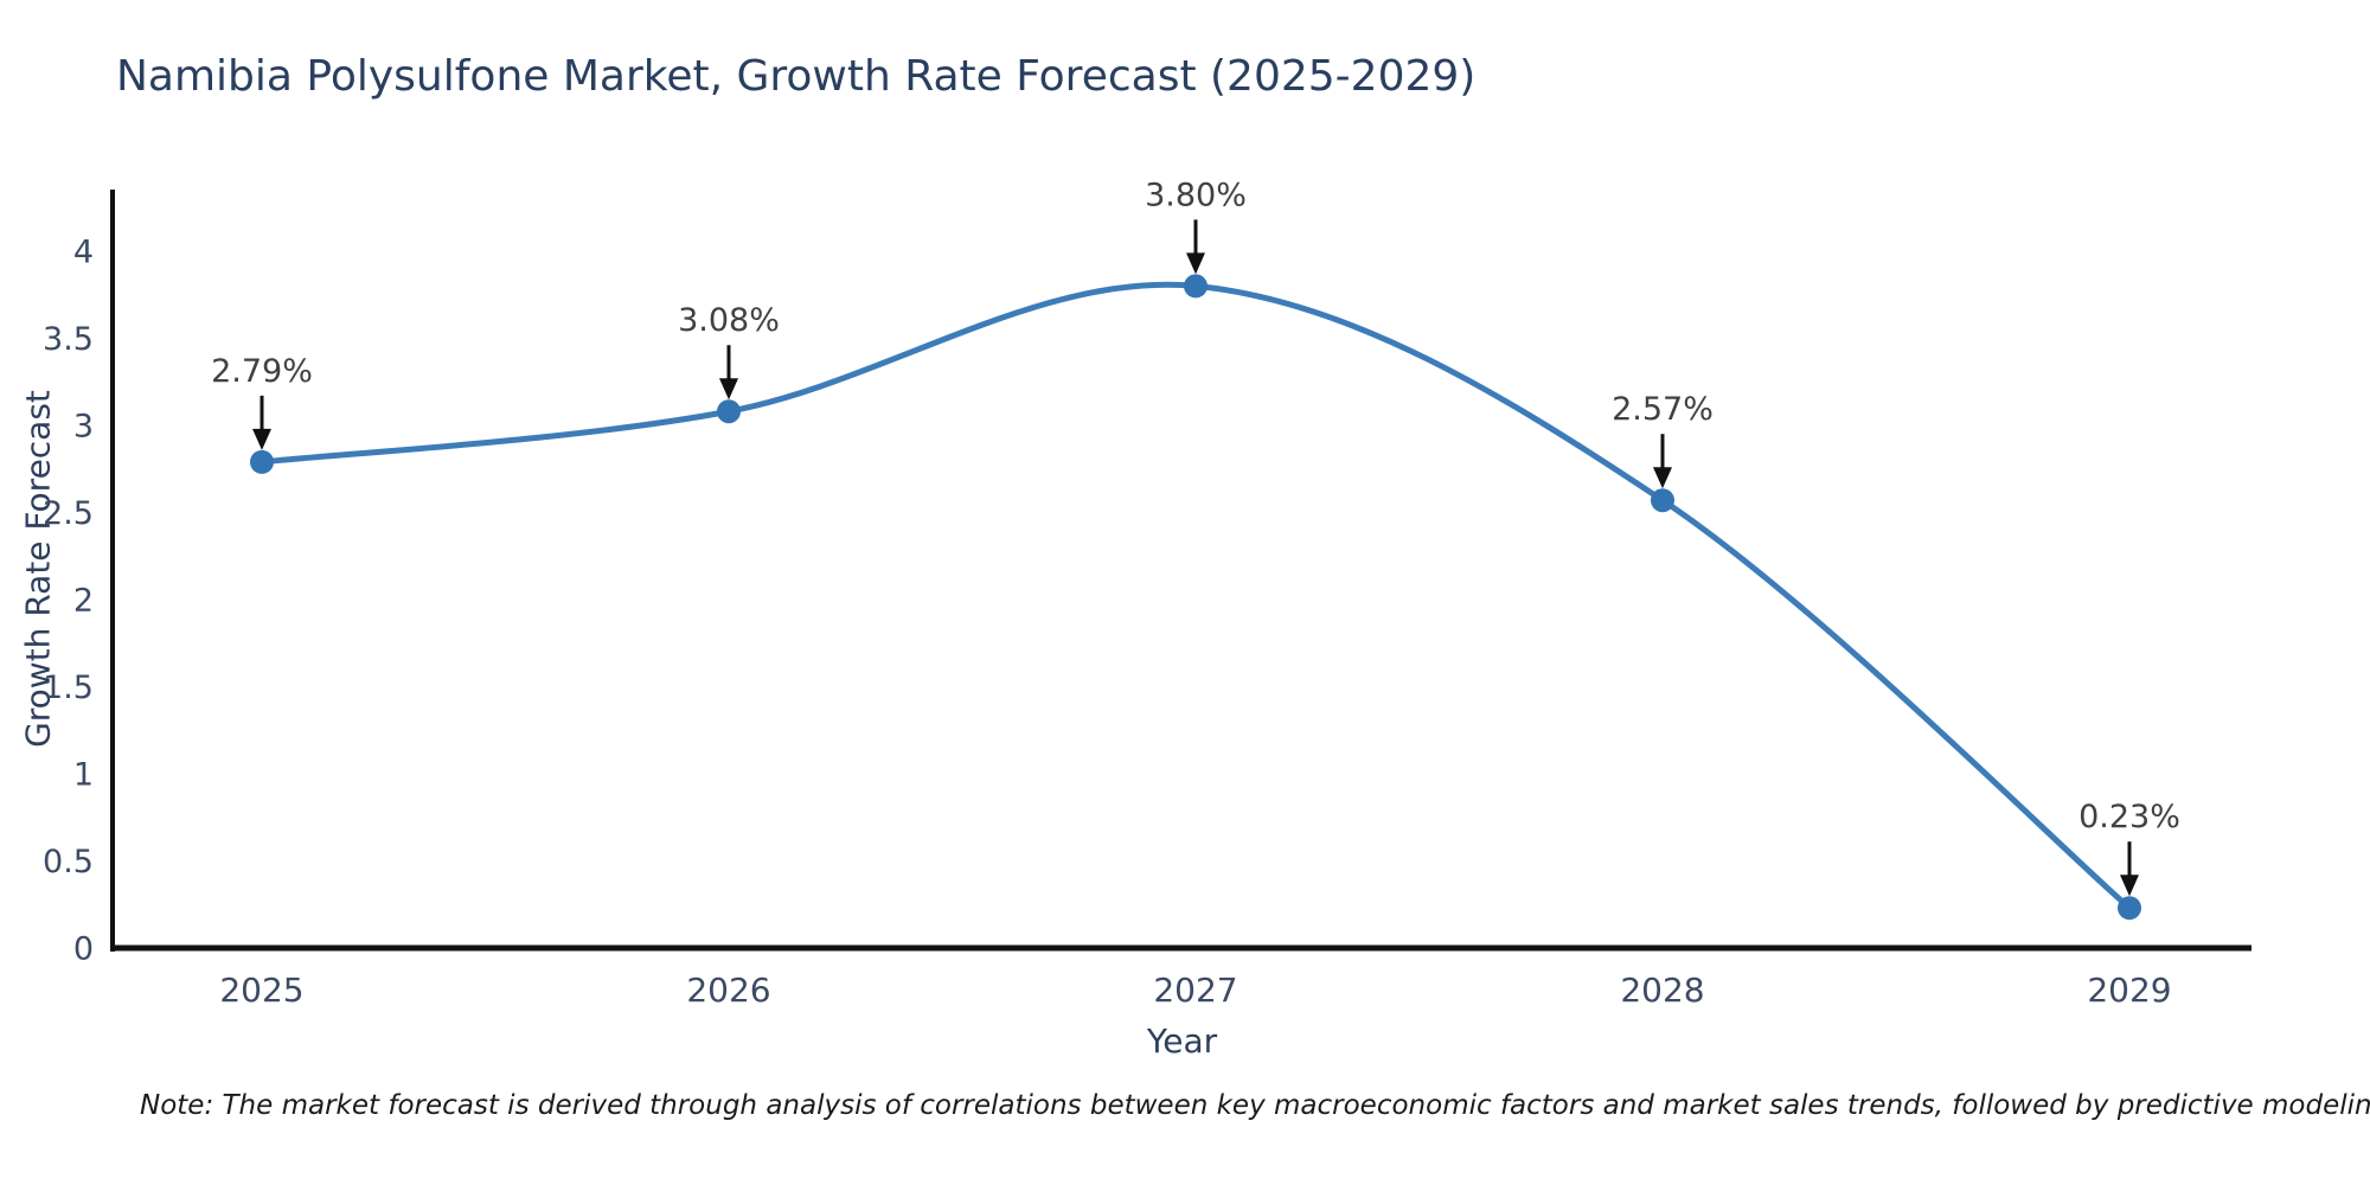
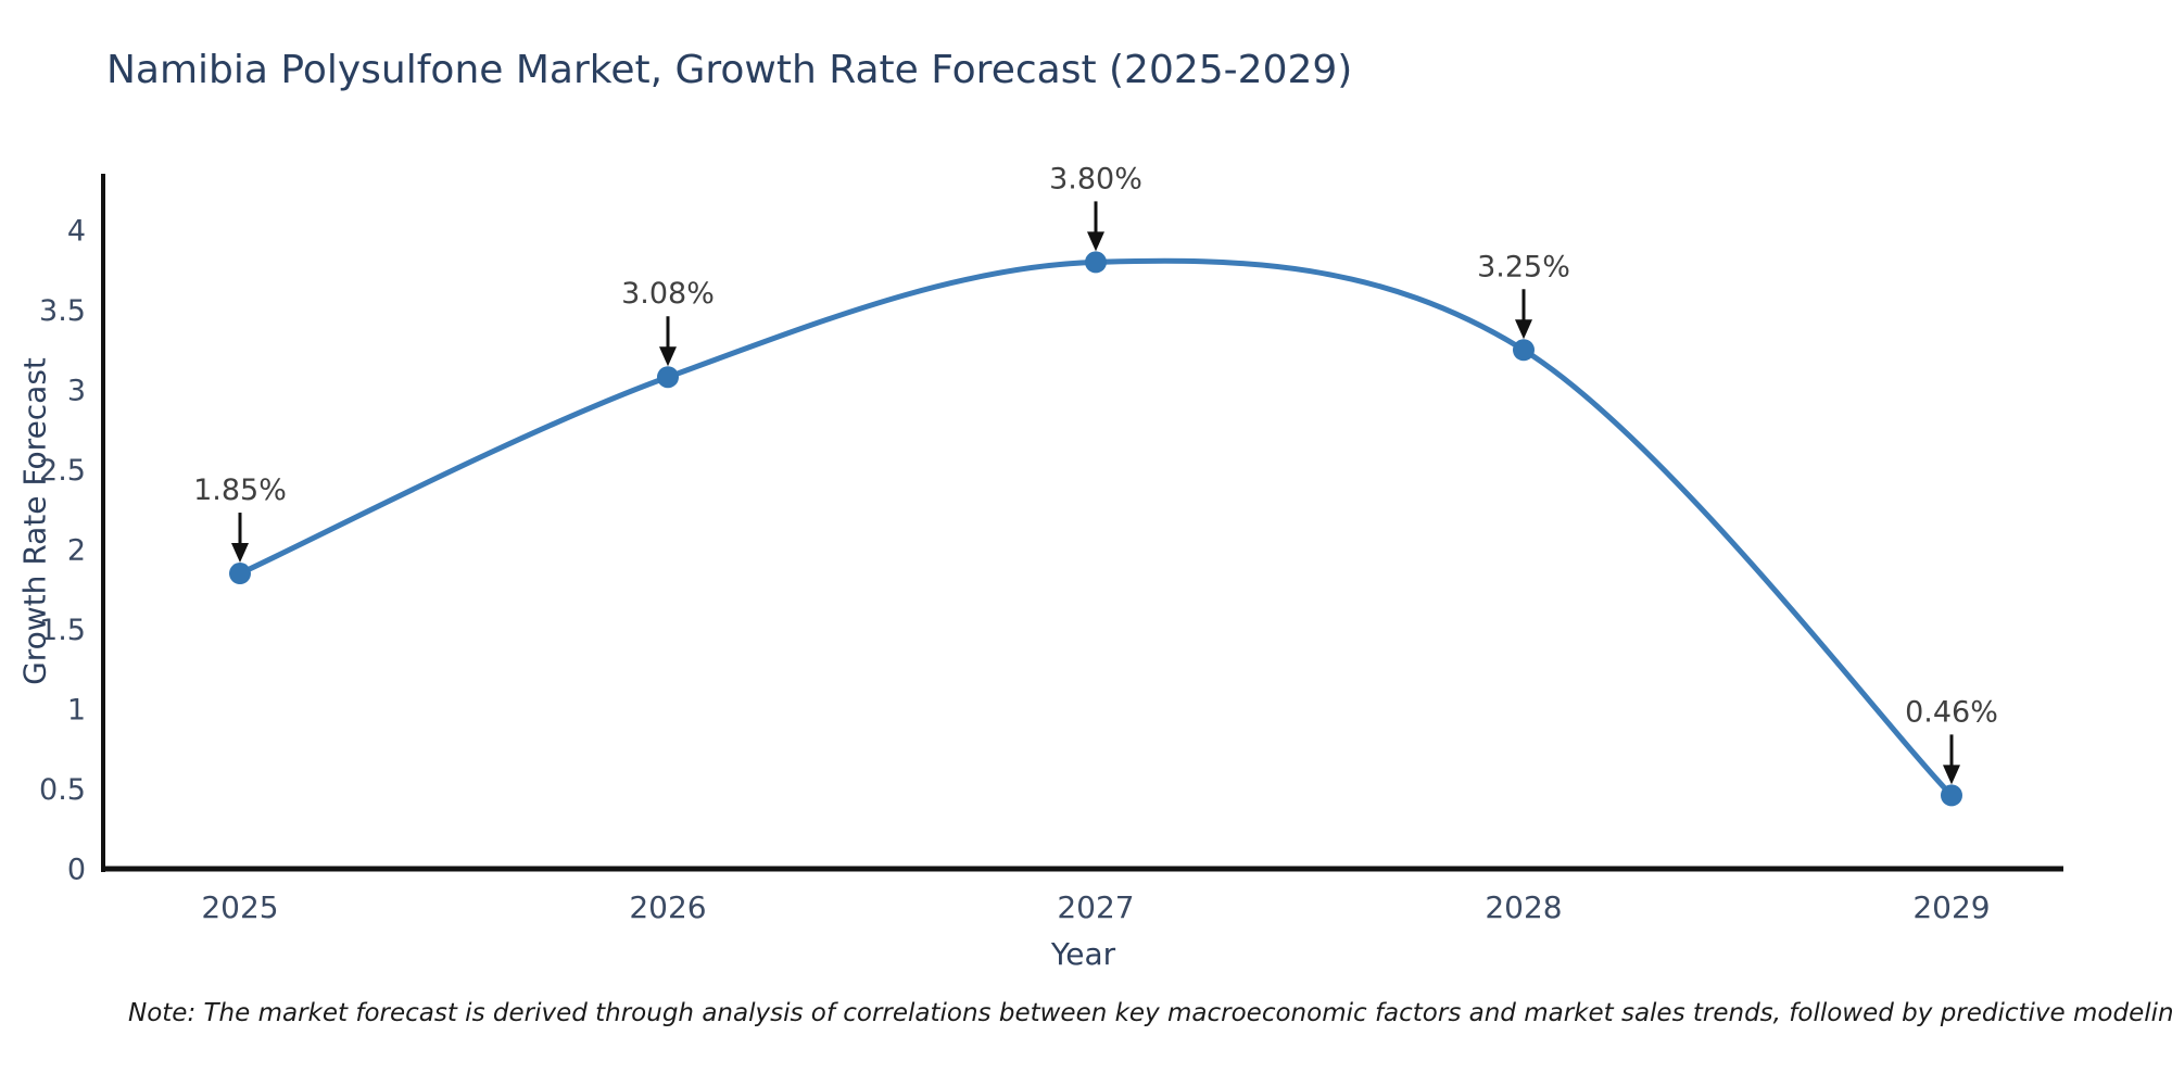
2025: 2.79% -> 1.85%
2028: 2.57% -> 3.25%
2029: 0.23% -> 0.46%
